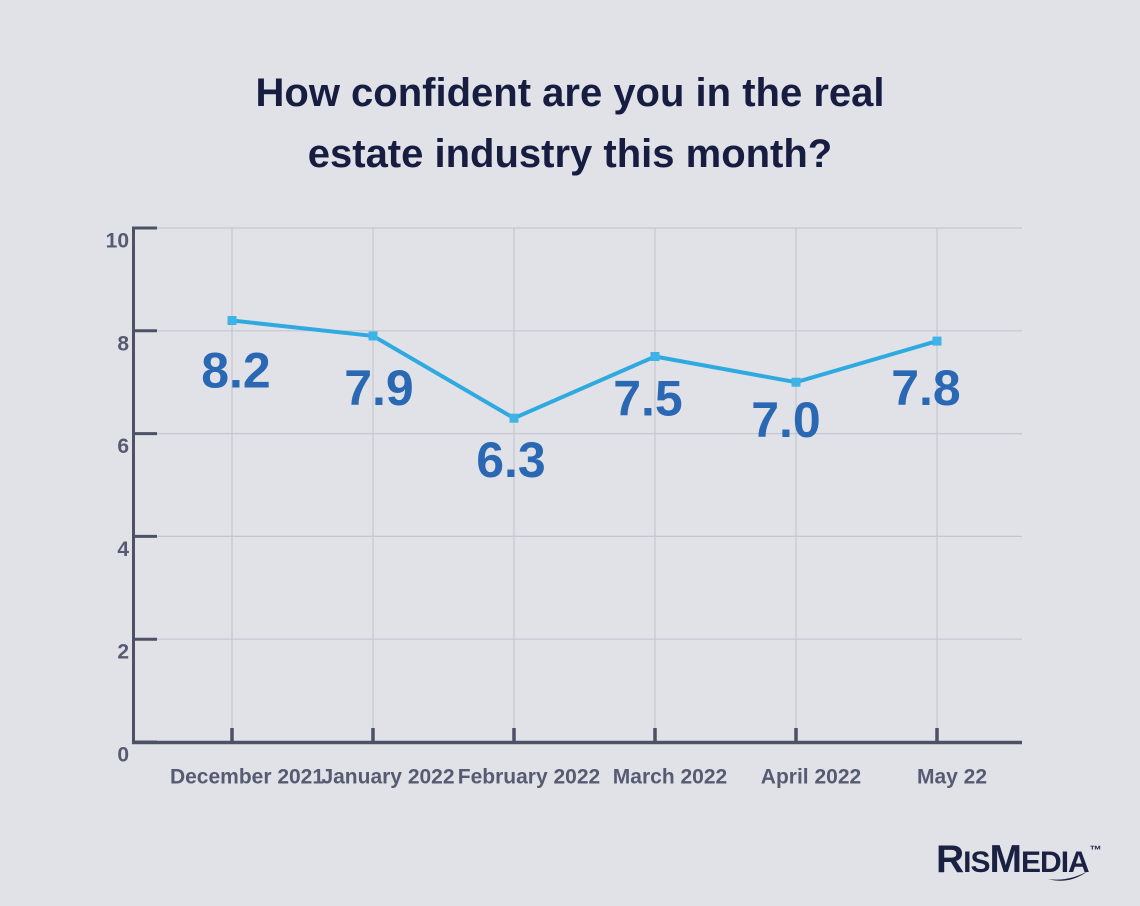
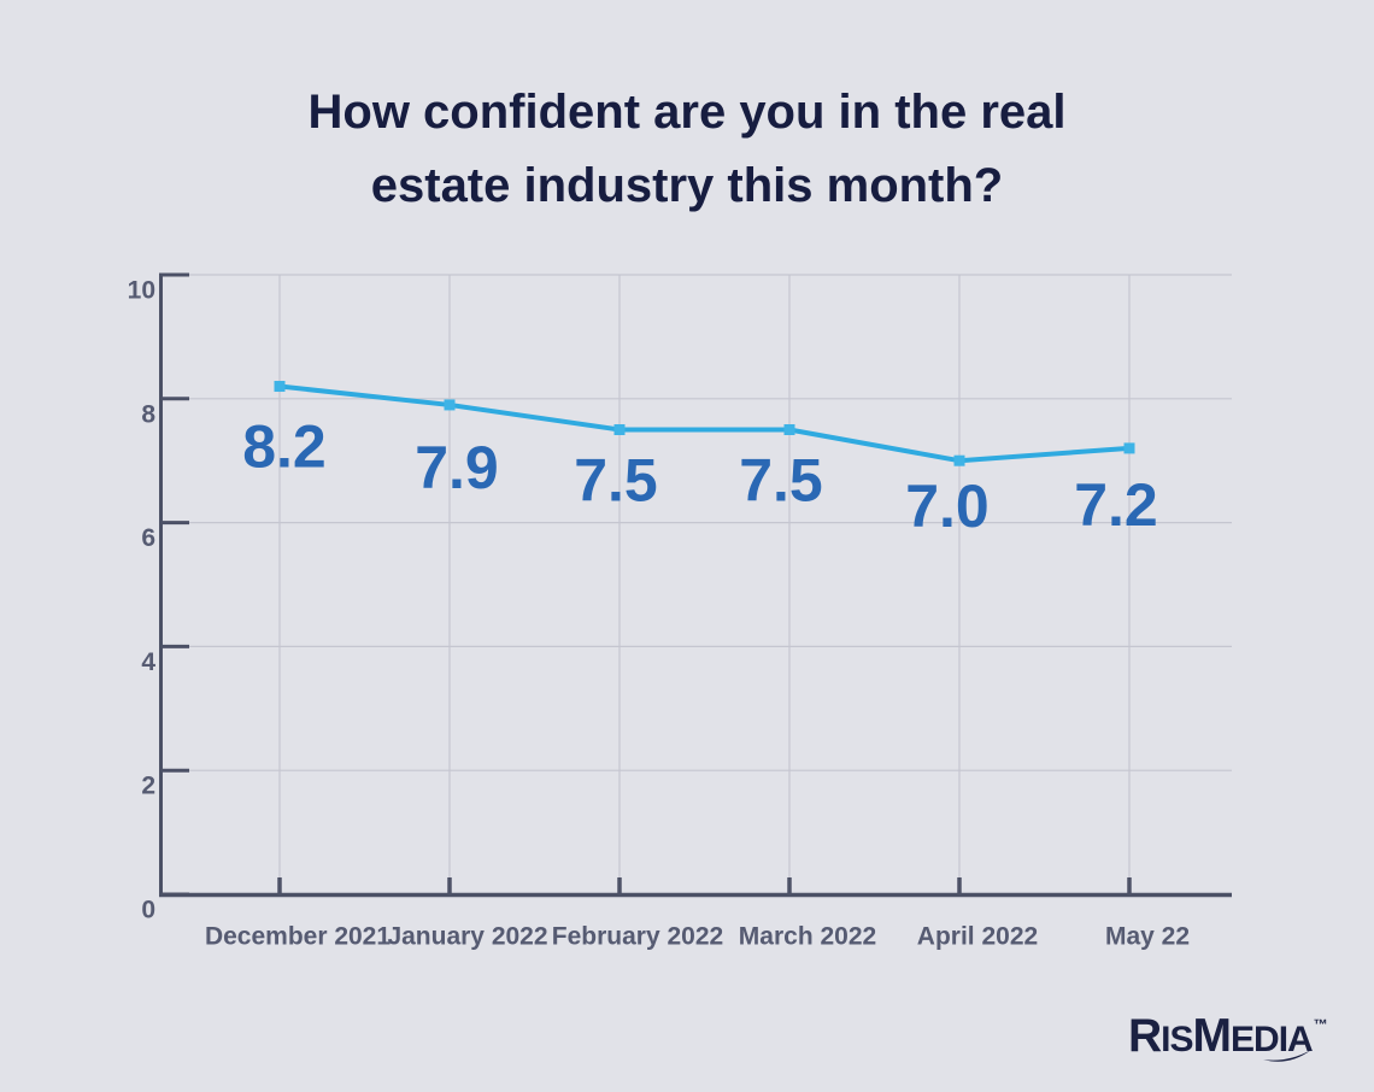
February 2022: 6.3 -> 7.5
May 22: 7.8 -> 7.2
